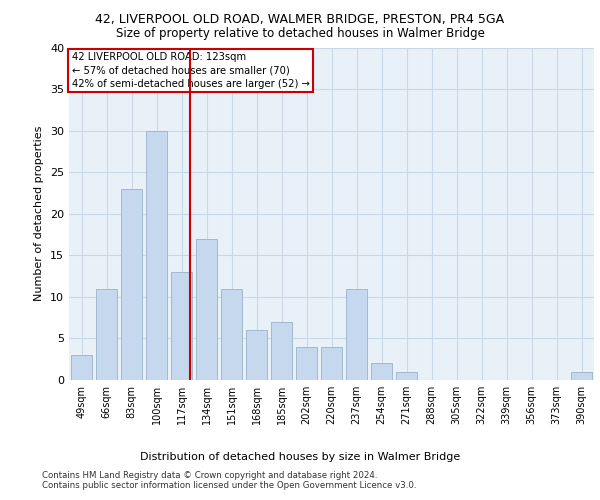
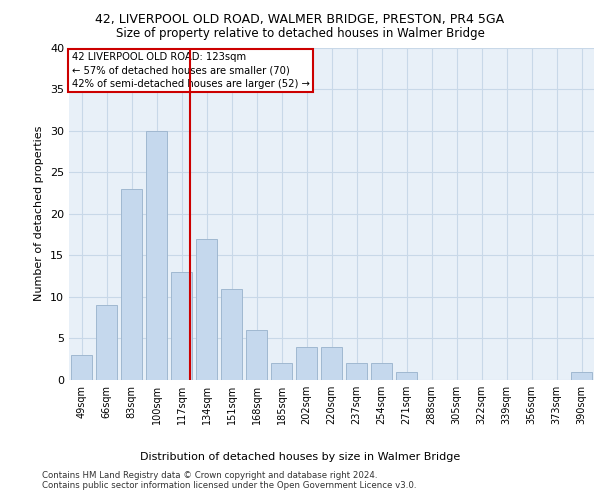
66sqm: 11 -> 9
185sqm: 7 -> 2
237sqm: 11 -> 2
